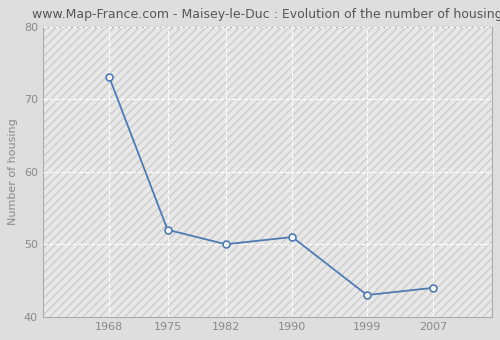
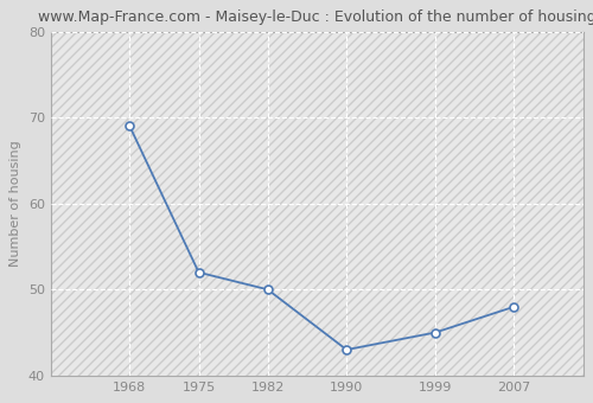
1968: 73 -> 69
1990: 51 -> 43
1999: 43 -> 45
2007: 44 -> 48
